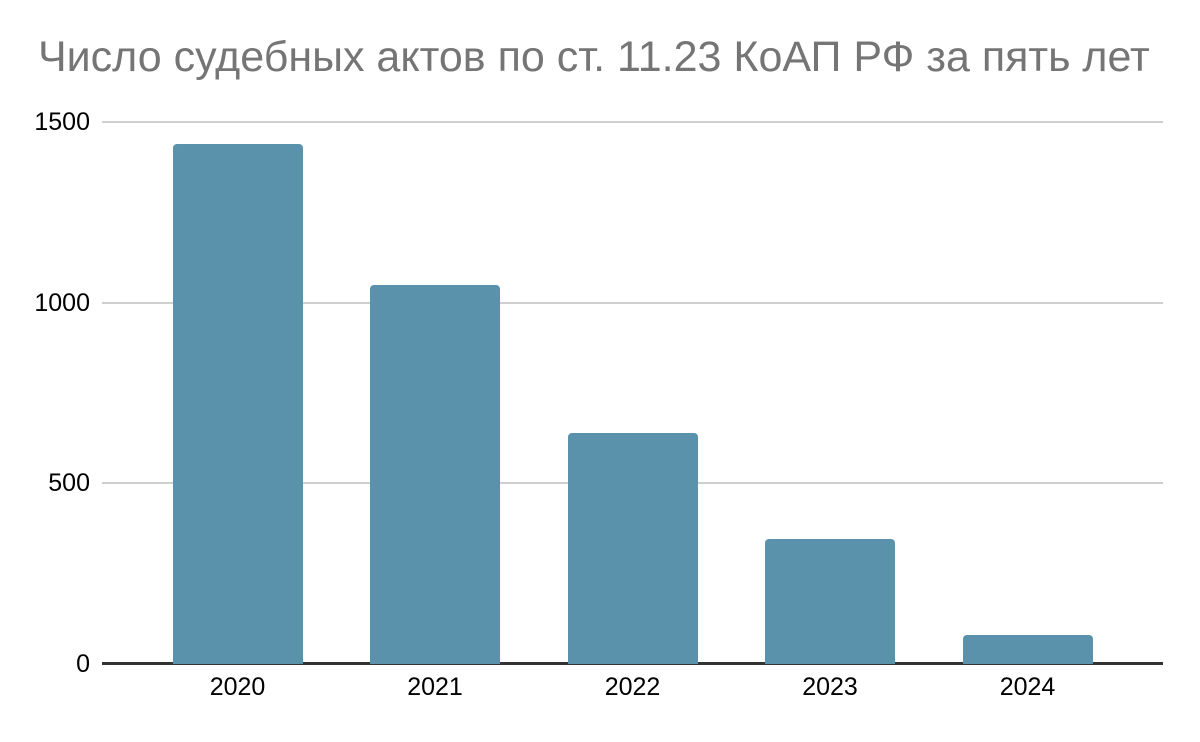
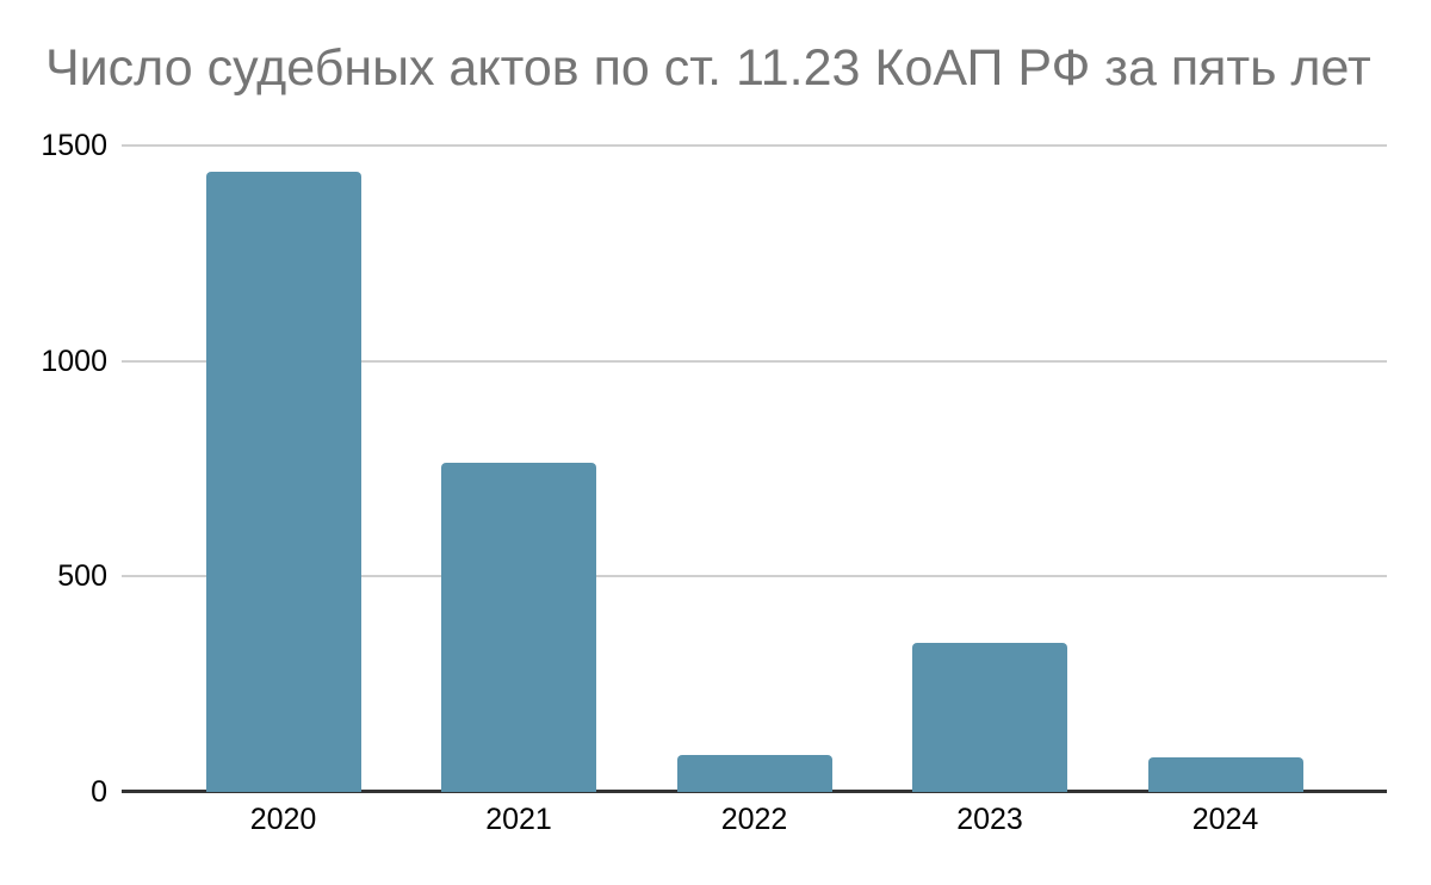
2021: 1050 -> 760
2022: 640 -> 80
